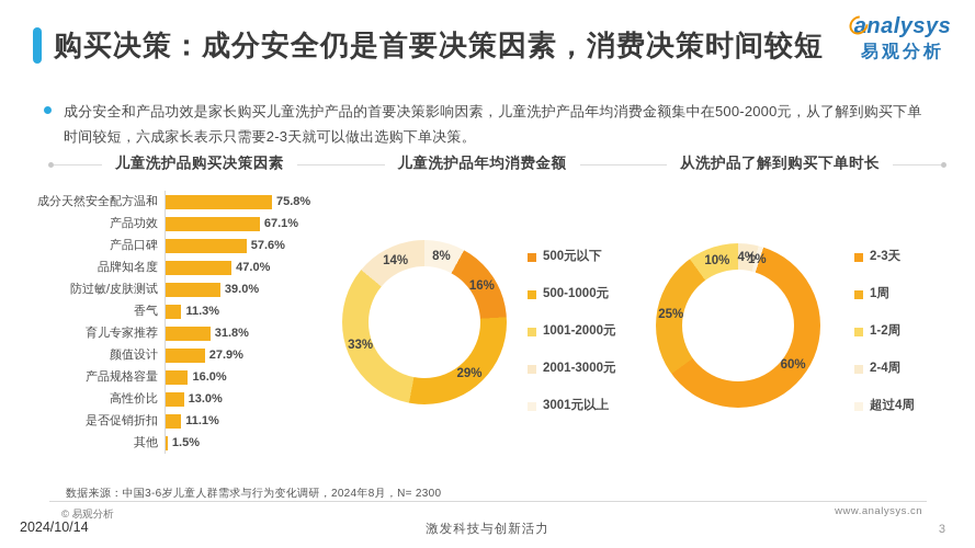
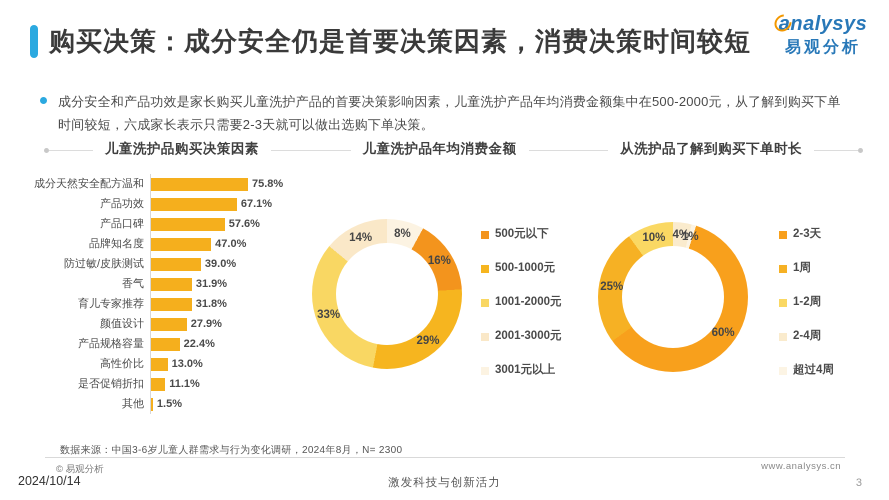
儿童洗护品购买决策因素/香气: 11.3% -> 31.9%
儿童洗护品购买决策因素/产品规格容量: 16.0% -> 22.4%
